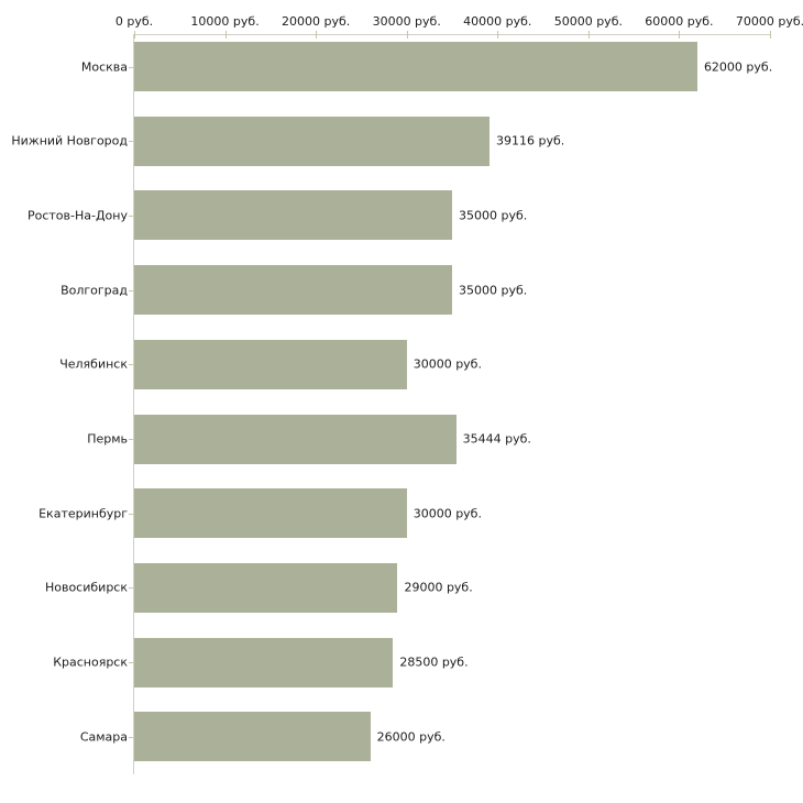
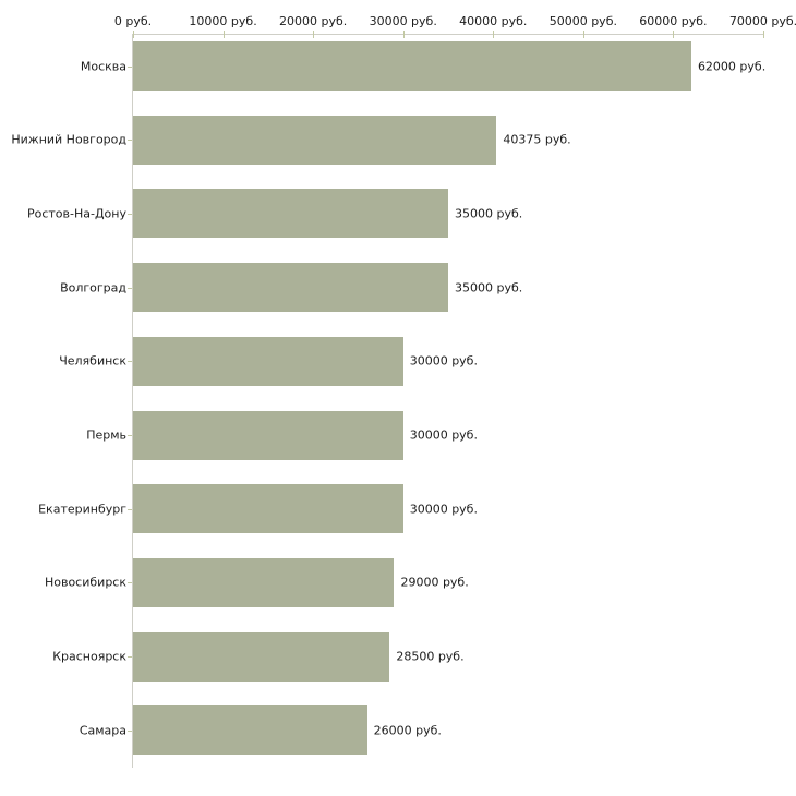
Нижний Новгород: 39116 -> 40375
Пермь: 35444 -> 30000
